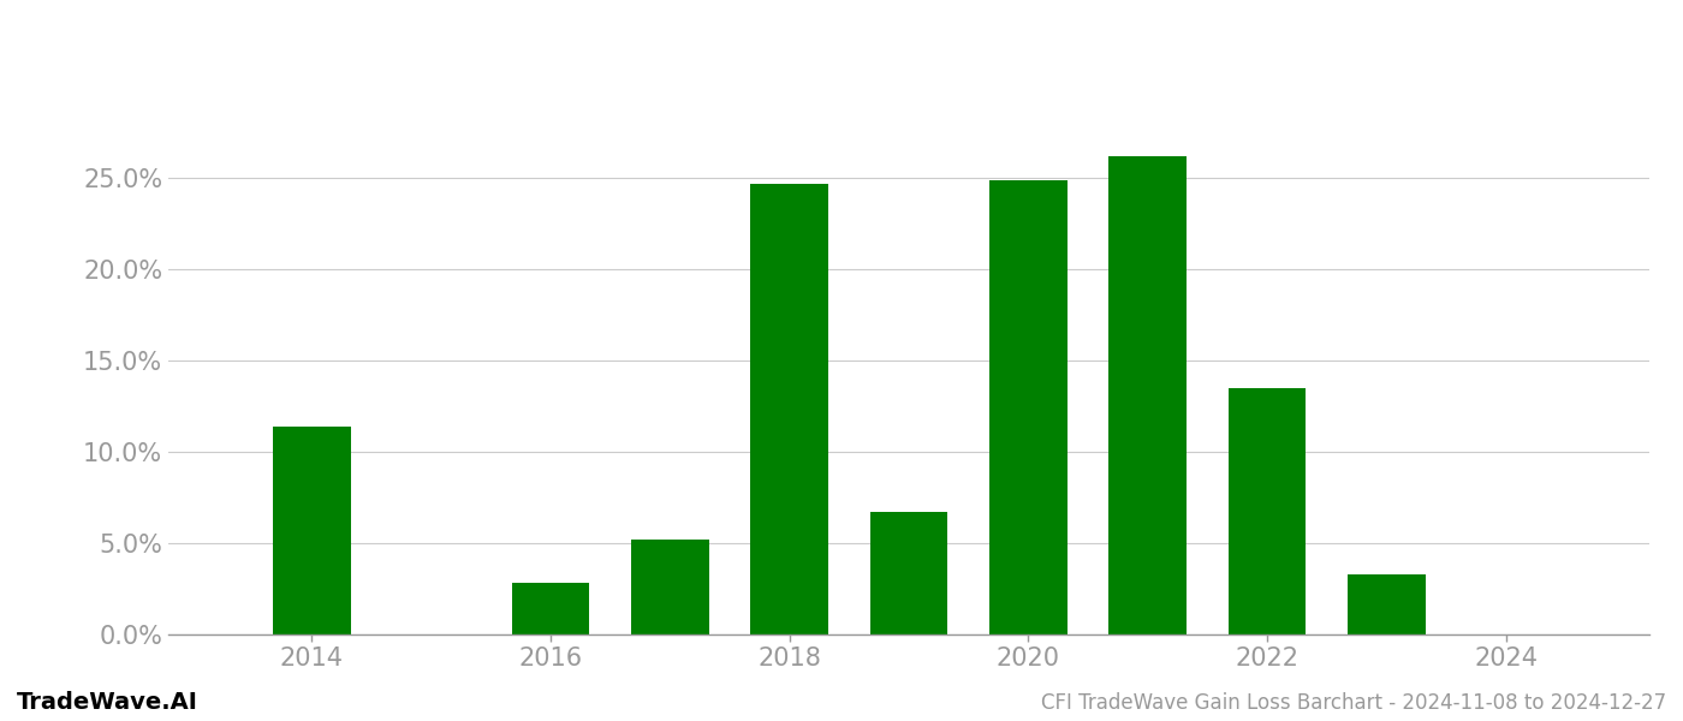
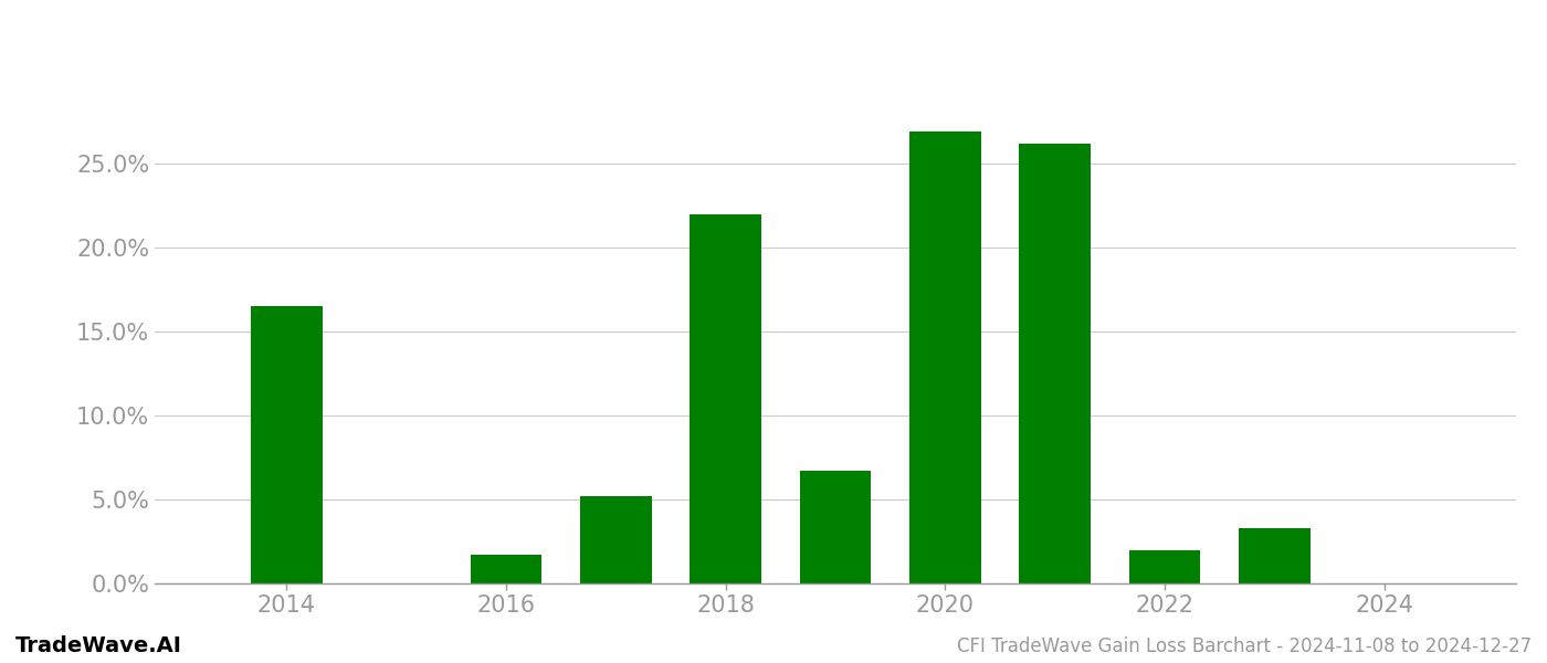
2014: 11.4% -> 16.5%
2016: 2.8% -> 1.7%
2018: 24.7% -> 22.0%
2020: 24.9% -> 26.9%
2022: 13.5% -> 2.0%
